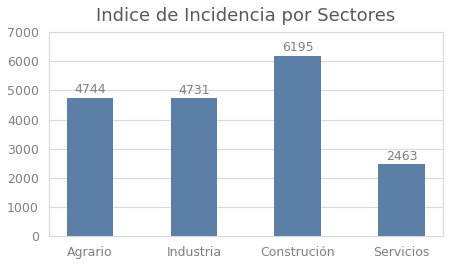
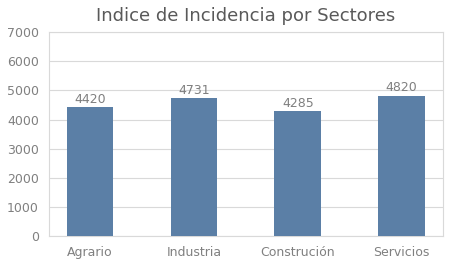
Agrario: 4744 -> 4420
Construción: 6195 -> 4285
Servicios: 2463 -> 4820
